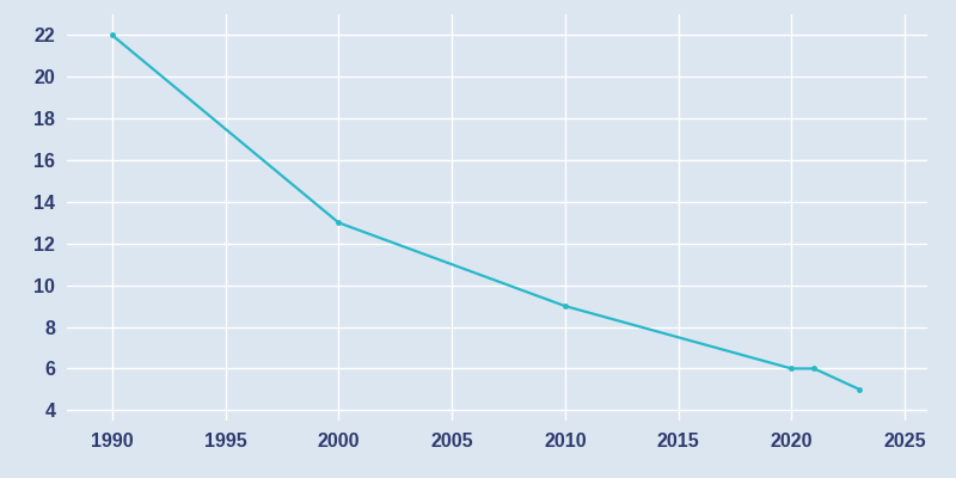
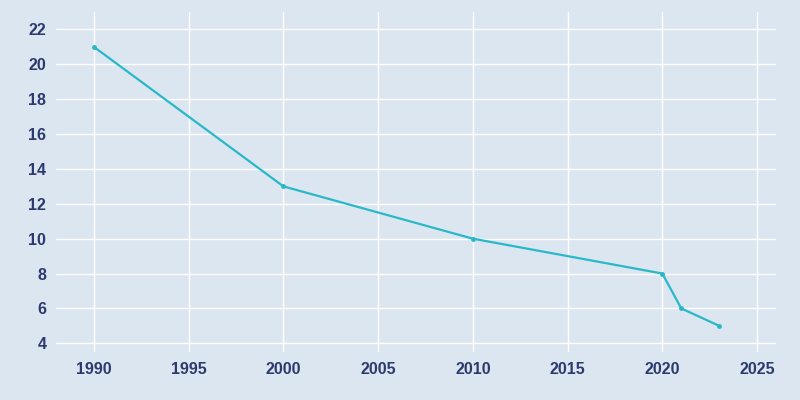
1990: 22 -> 21
2010: 9 -> 10
2020: 6 -> 8
